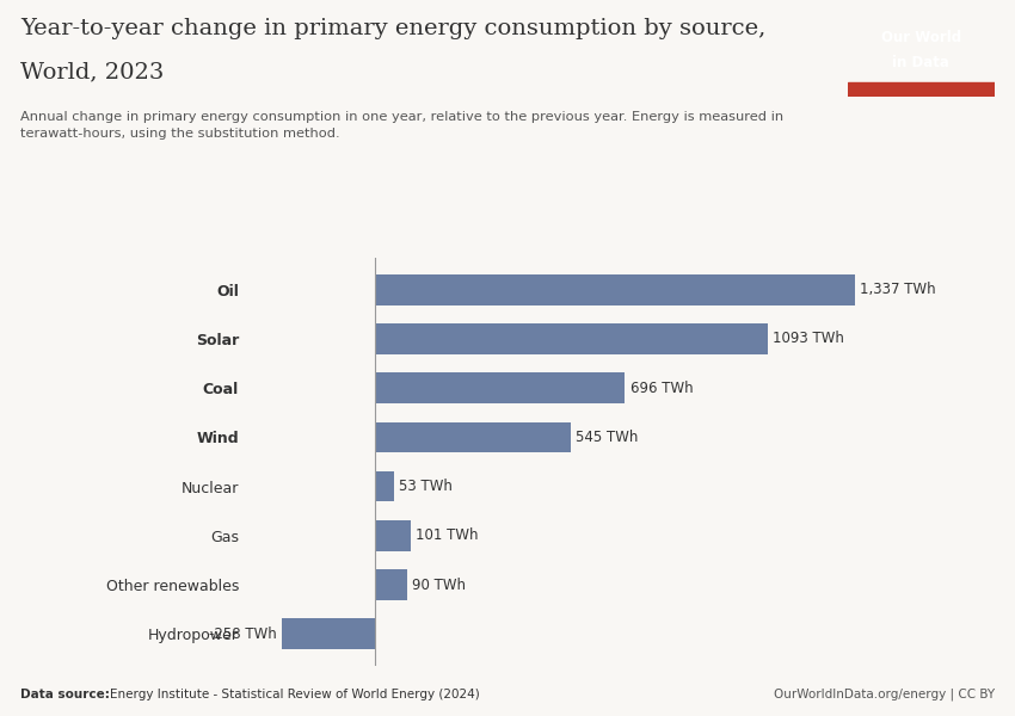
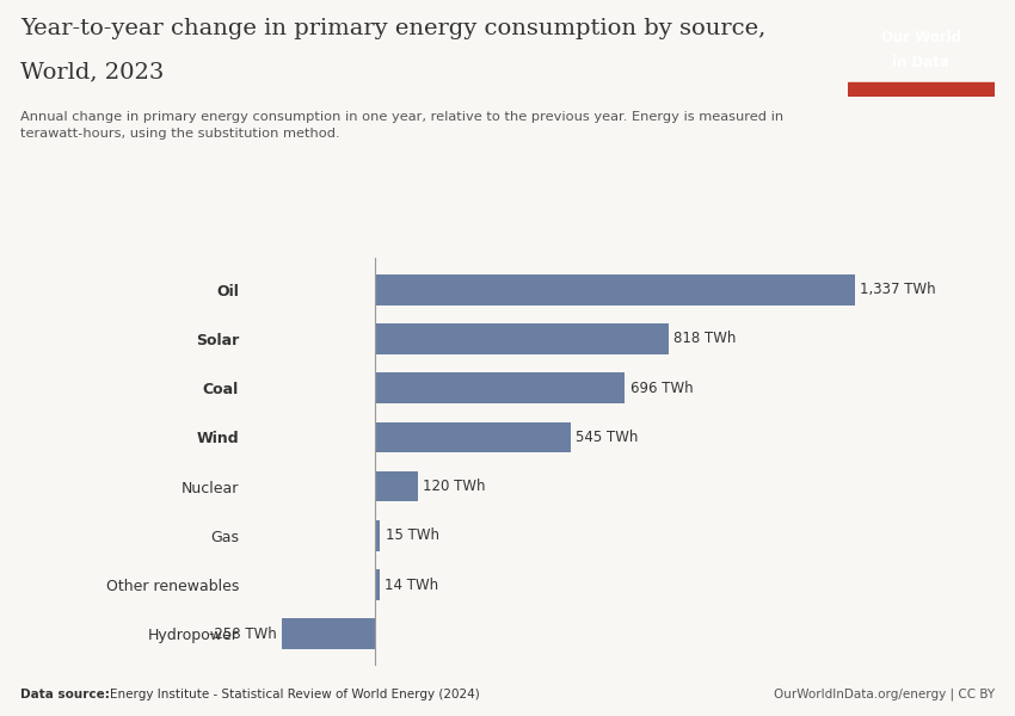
Solar: 1093 -> 818
Nuclear: 53 -> 120
Gas: 101 -> 15
Other renewables: 90 -> 14
